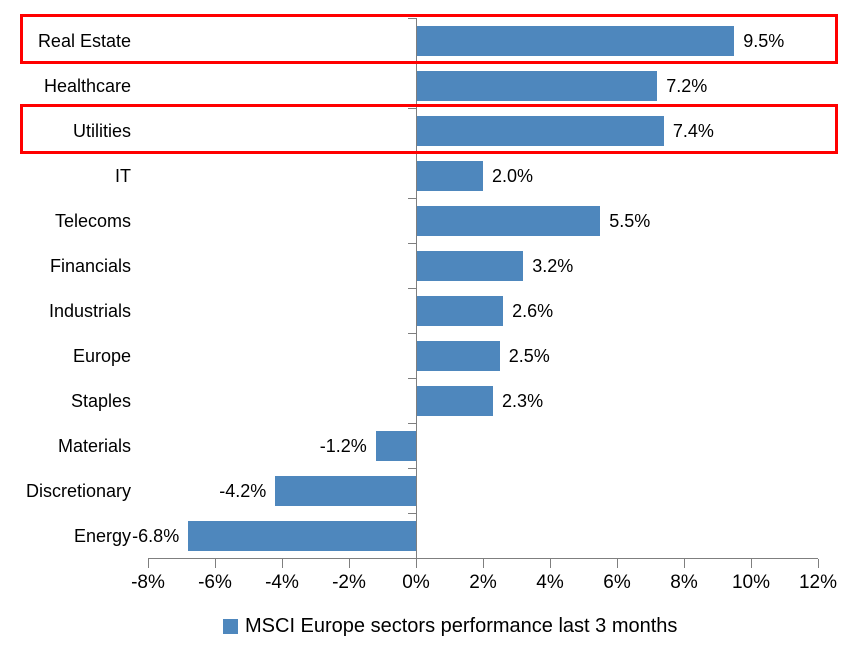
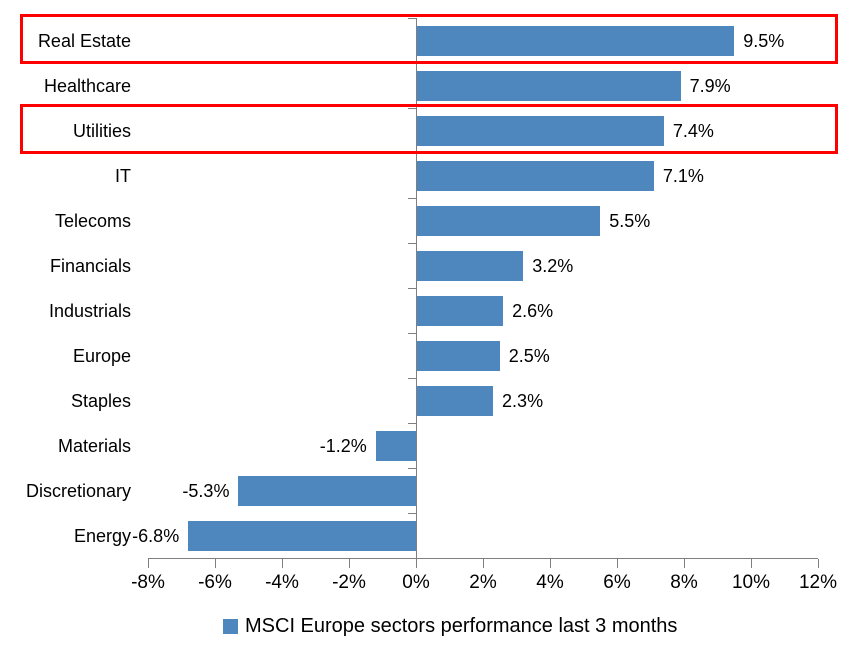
Healthcare: 7.2% -> 7.9%
IT: 2.0% -> 7.1%
Discretionary: -4.2% -> -5.3%
